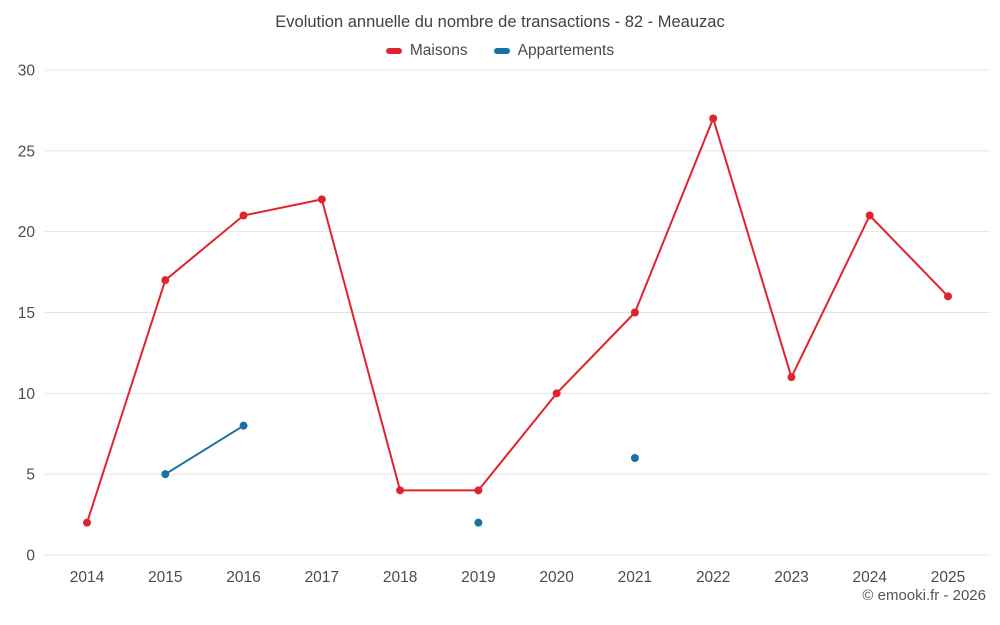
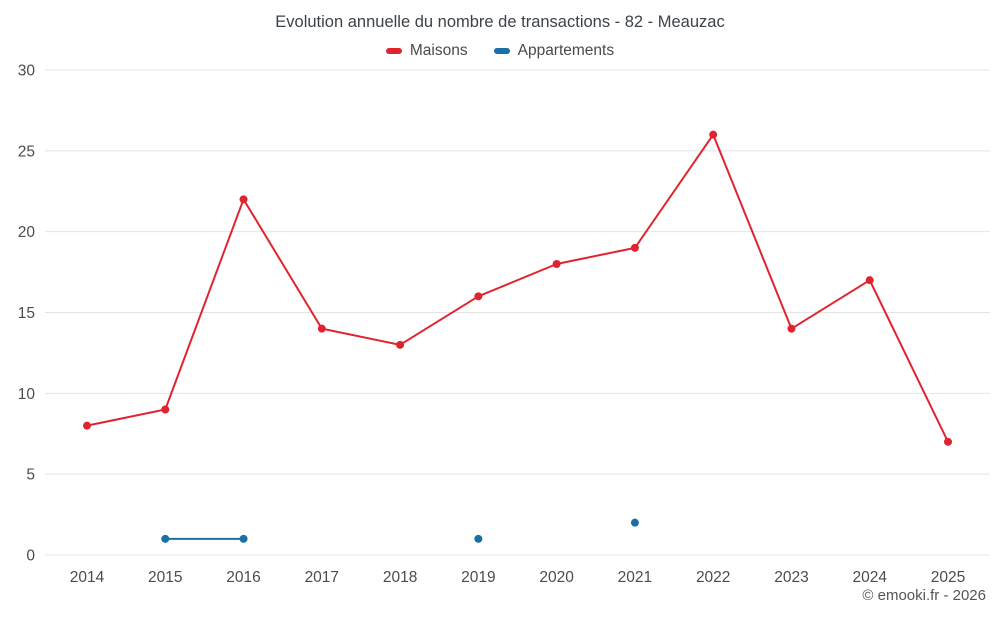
Maisons/2014: 2 -> 8
Maisons/2015: 17 -> 9
Appartements/2015: 5 -> 1
Maisons/2016: 21 -> 22
Appartements/2016: 8 -> 1
Maisons/2017: 22 -> 14
Maisons/2018: 4 -> 13
Maisons/2019: 4 -> 16
Appartements/2019: 2 -> 1
Maisons/2020: 10 -> 18
Maisons/2021: 15 -> 19
Appartements/2021: 6 -> 2
Maisons/2022: 27 -> 26
Maisons/2023: 11 -> 14
Maisons/2024: 21 -> 17
Maisons/2025: 16 -> 7
